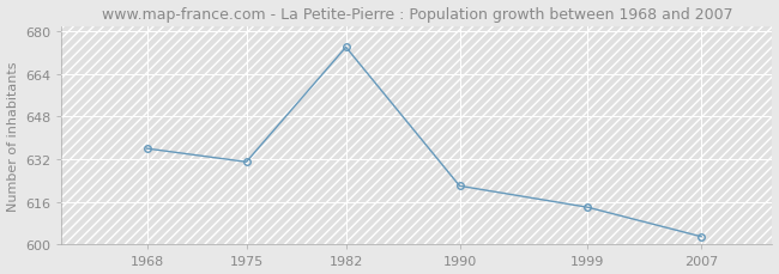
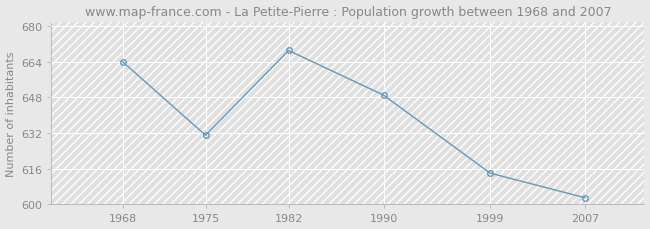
1968: 636 -> 664
1982: 674 -> 669
1990: 622 -> 649
